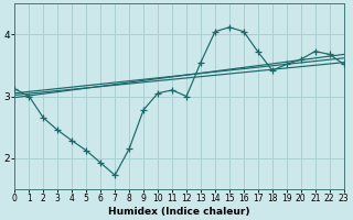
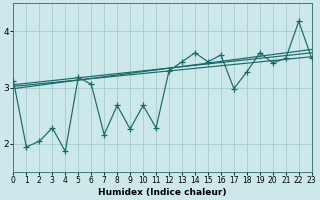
1: 3.00 -> 1.94
2: 2.65 -> 2.04
3: 2.45 -> 2.28
4: 2.28 -> 1.86
5: 2.12 -> 3.18
6: 1.92 -> 3.06
7: 1.72 -> 2.16
8: 2.15 -> 2.68
9: 2.78 -> 2.26
10: 3.05 -> 2.68
11: 3.10 -> 2.28
12: 3.00 -> 3.30
13: 3.55 -> 3.46
14: 4.05 -> 3.62
15: 4.12 -> 3.46
16: 4.05 -> 3.58
17: 3.72 -> 2.98
18: 3.42 -> 3.28
19: 3.52 -> 3.62
20: 3.60 -> 3.44
21: 3.73 -> 3.52
22: 3.68 -> 4.18
